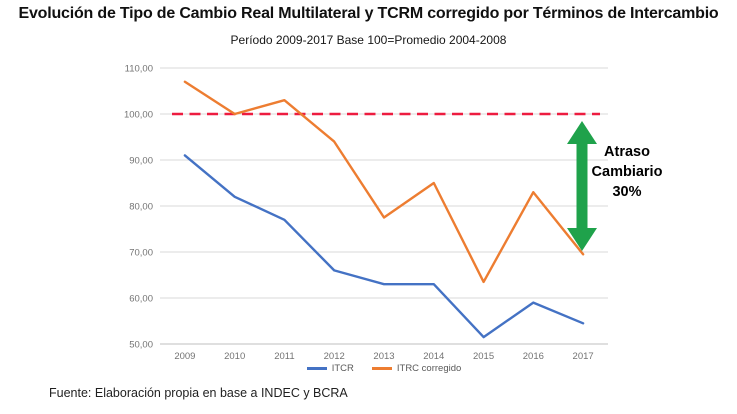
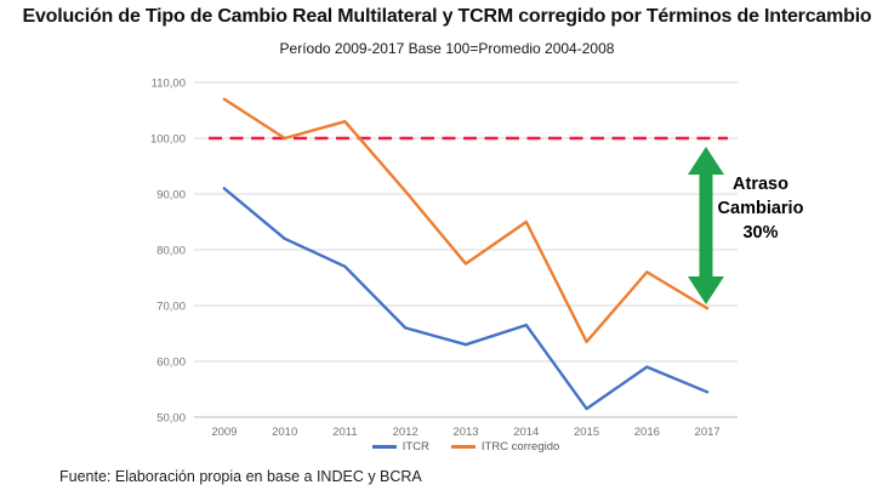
ITRC corregido/2012: 94 -> 90
ITCR/2014: 63 -> 66
ITRC corregido/2016: 83 -> 76
